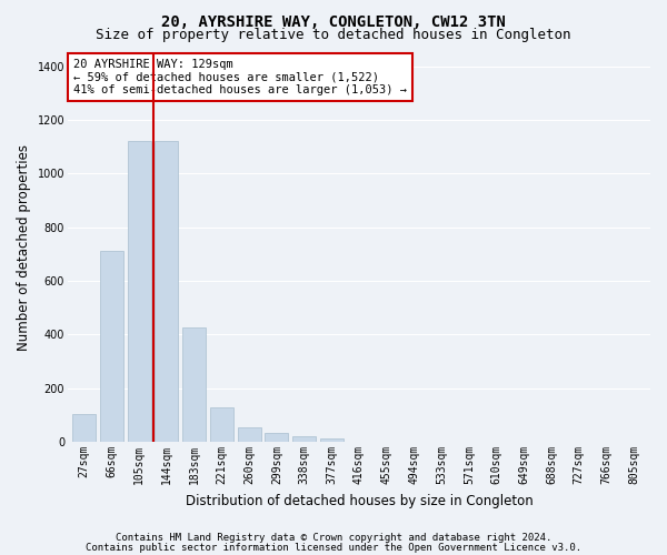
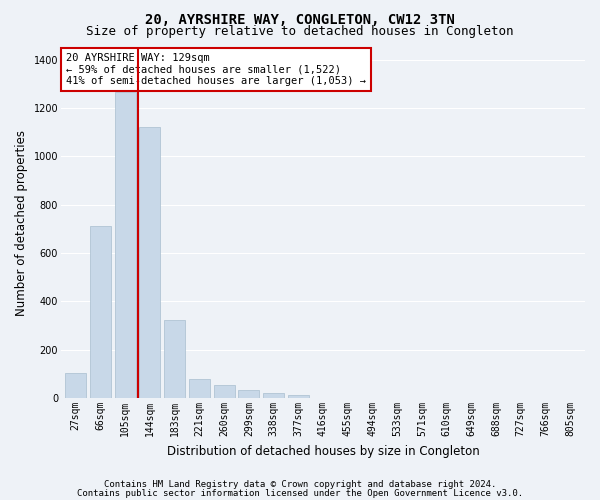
105sqm: 1120 -> 1265
183sqm: 425 -> 325
221sqm: 130 -> 80
